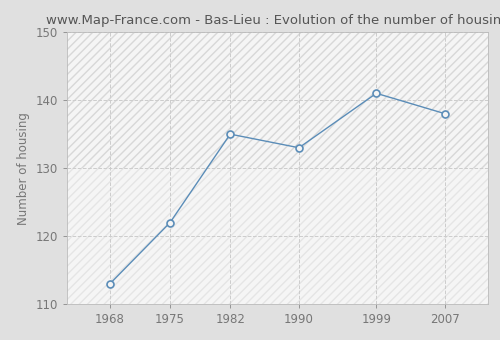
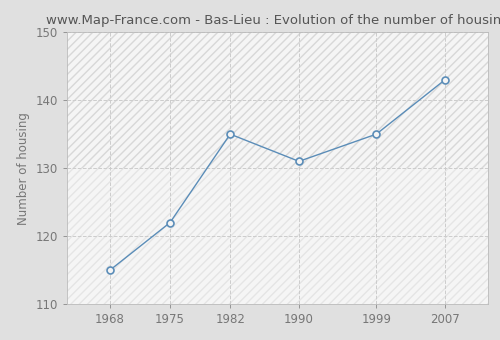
1968: 113 -> 115
1990: 133 -> 131
1999: 141 -> 135
2007: 138 -> 143
